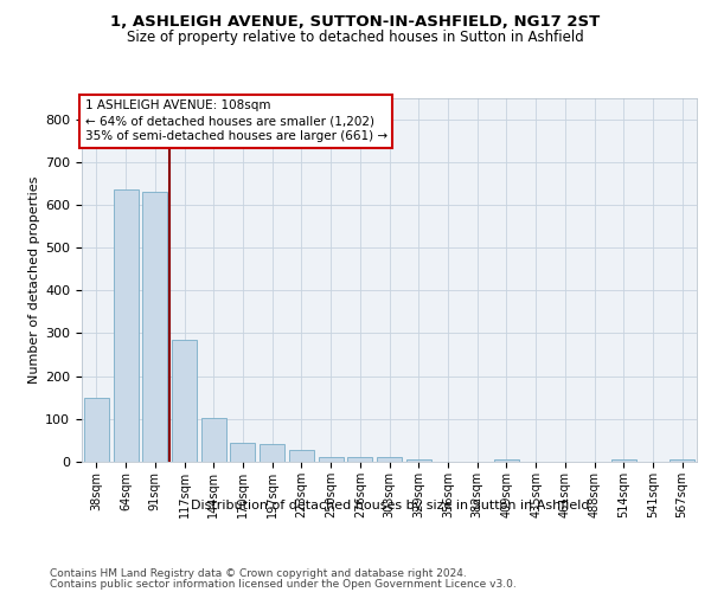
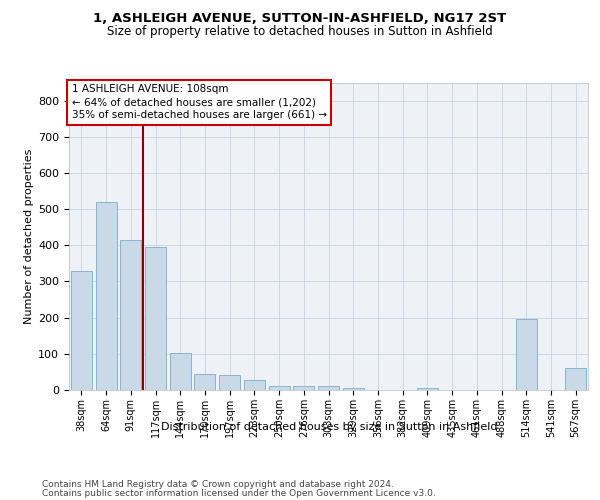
38sqm: 150 -> 330
64sqm: 635 -> 520
91sqm: 630 -> 415
117sqm: 285 -> 395
514sqm: 5 -> 195
567sqm: 5 -> 60
